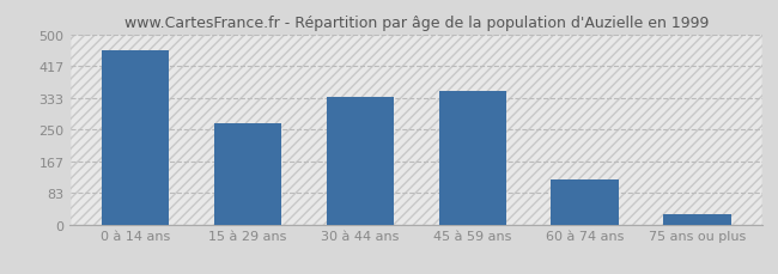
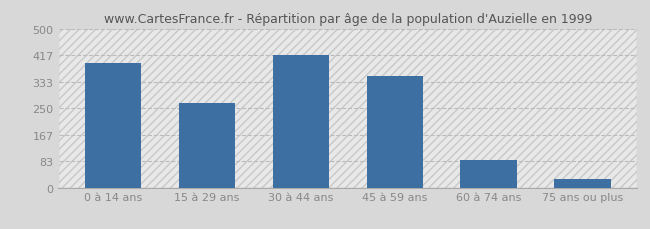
0 à 14 ans: 460 -> 393
30 à 44 ans: 335 -> 418
60 à 74 ans: 120 -> 88
